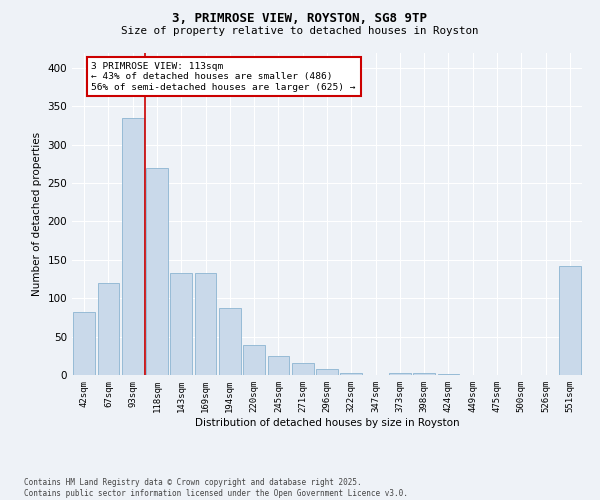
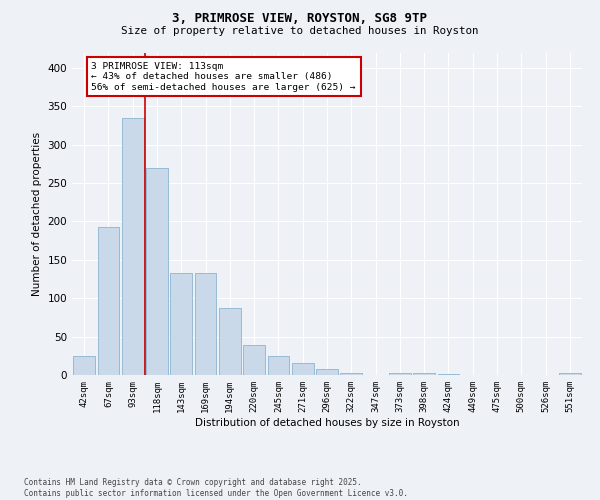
42sqm: 82 -> 25
67sqm: 120 -> 193
551sqm: 142 -> 2
